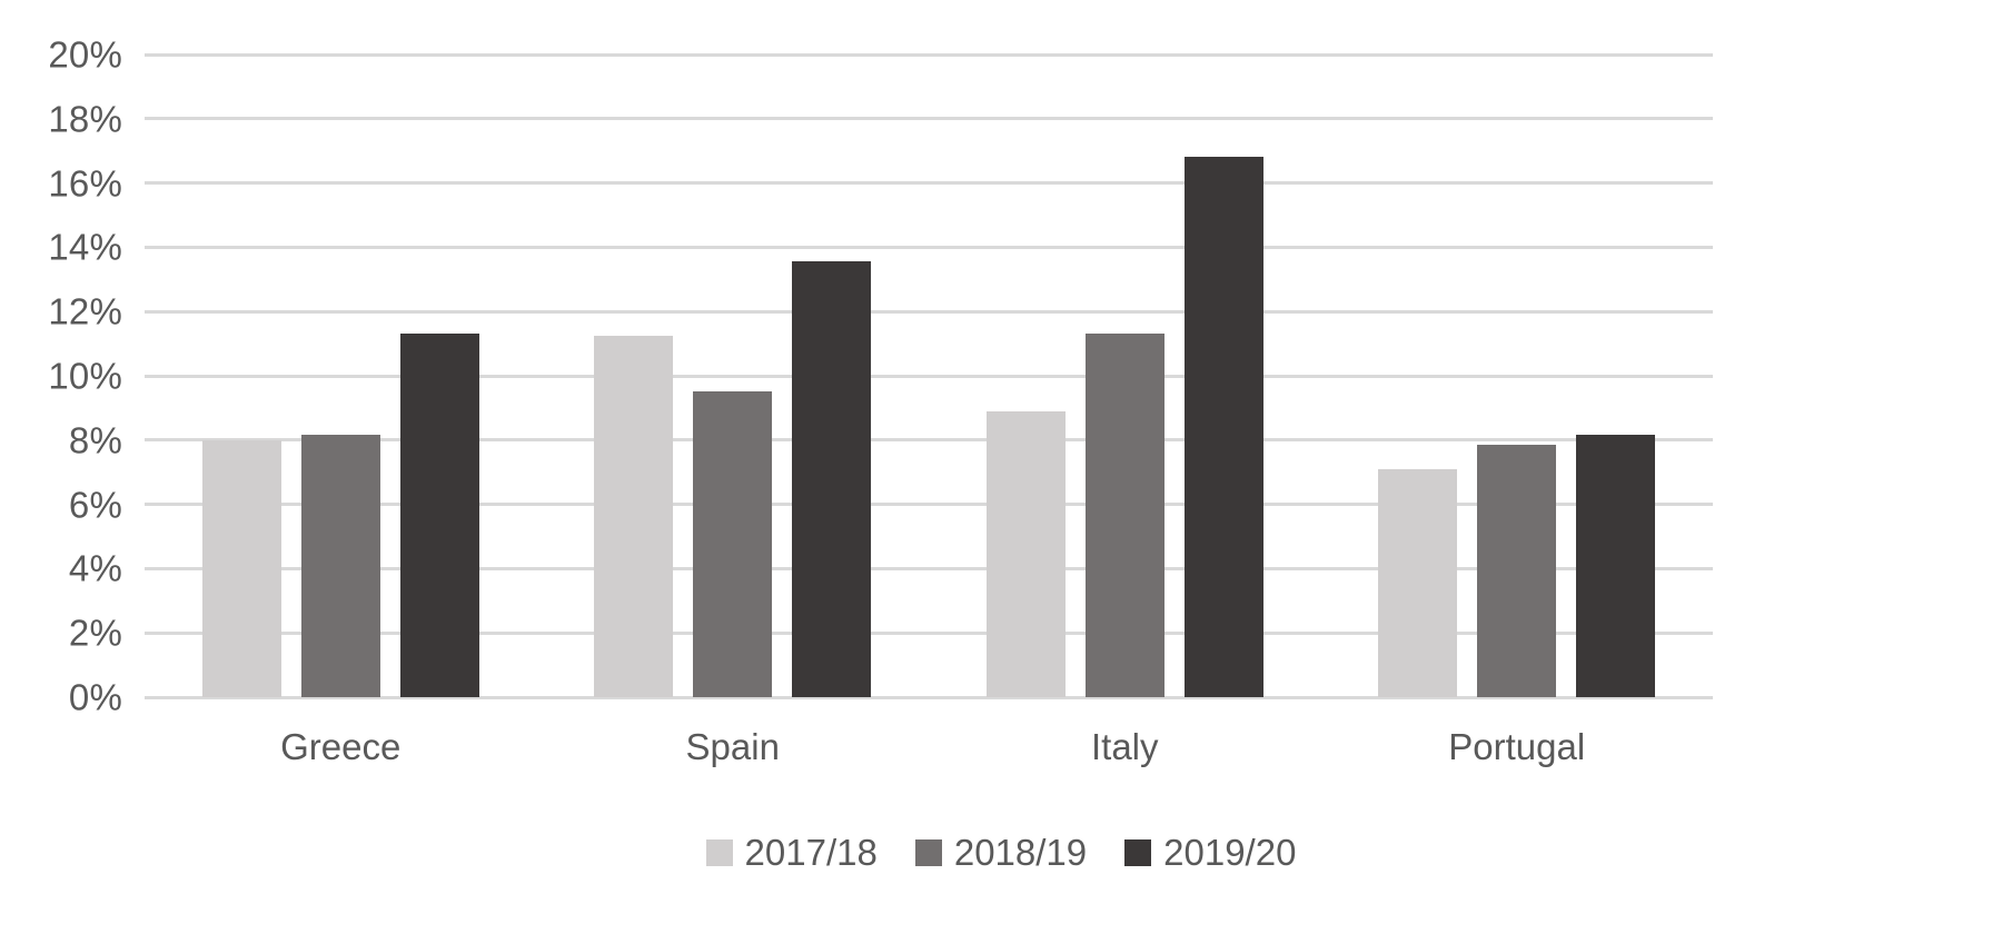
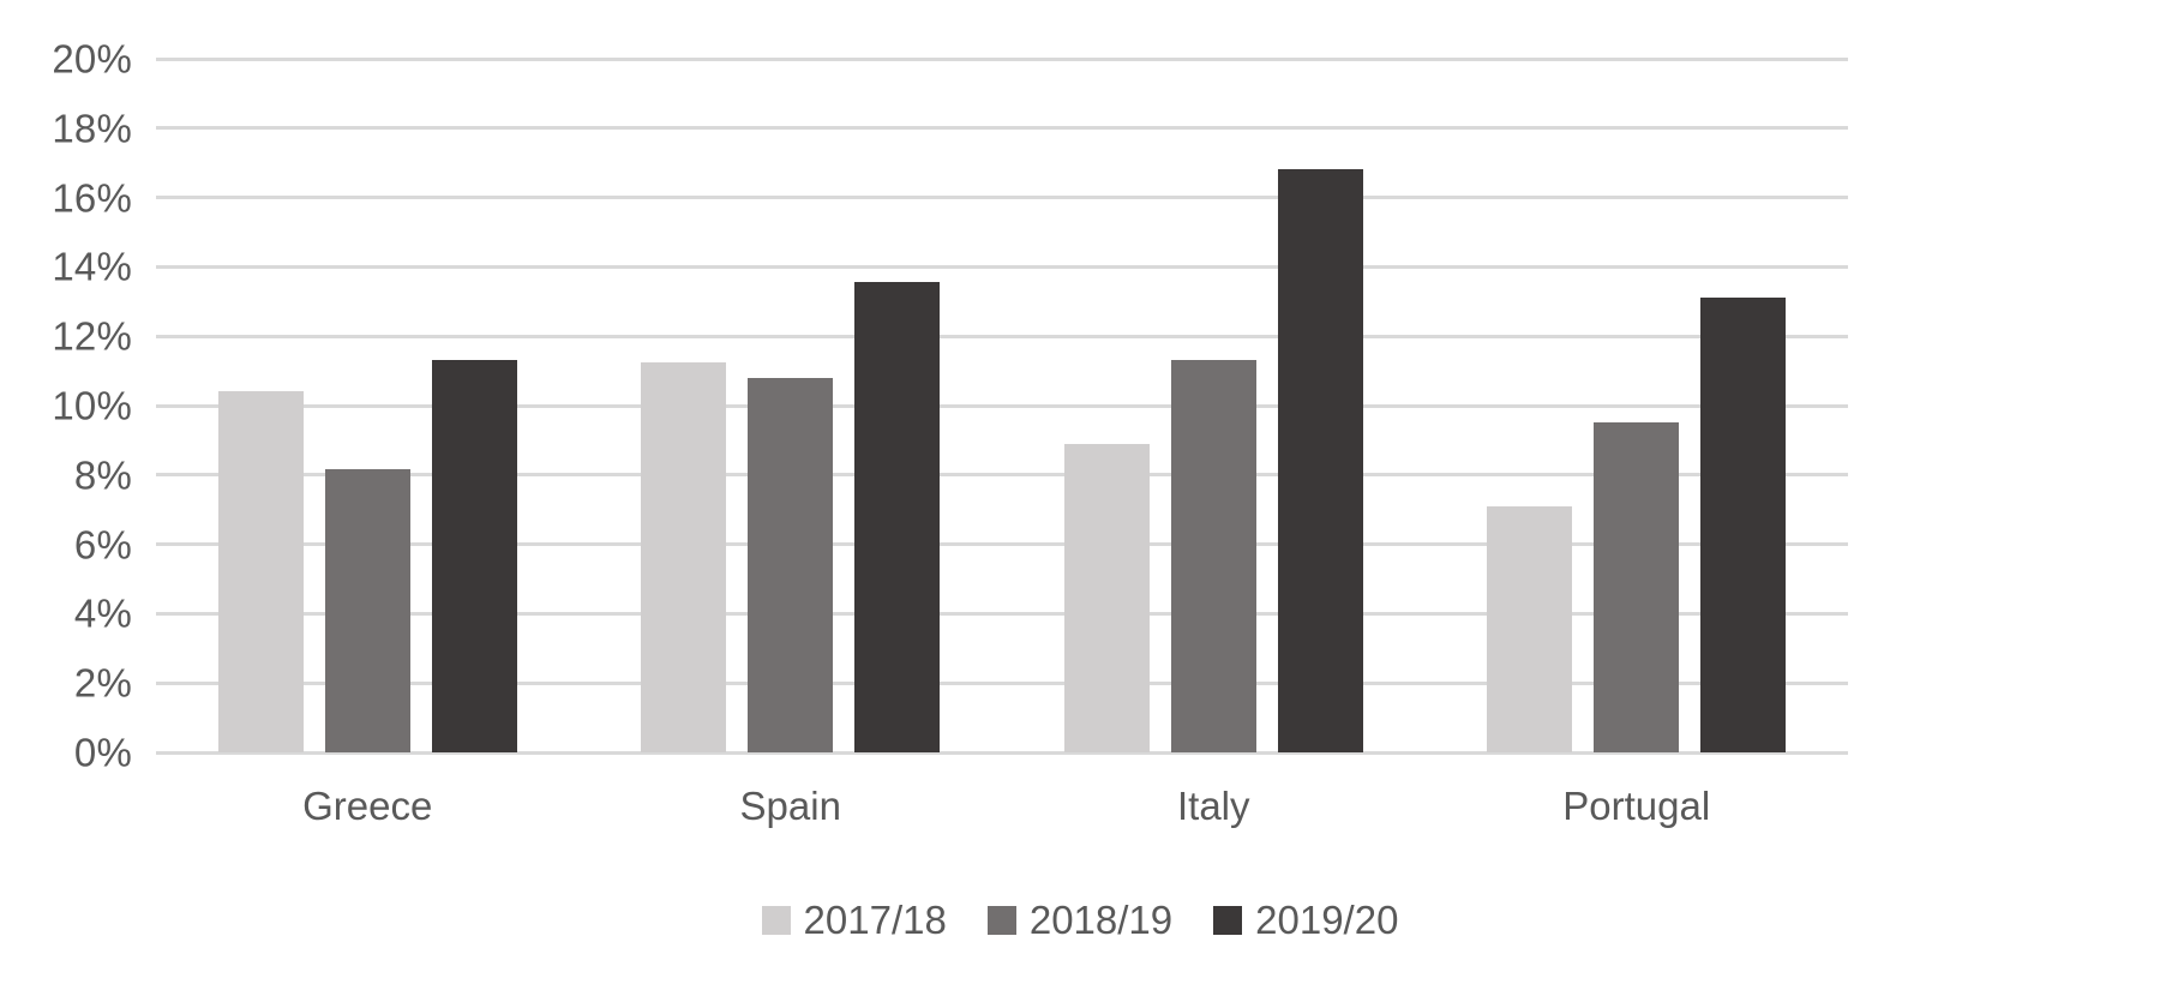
2017/18/Greece: 8.0% -> 10.4%
2018/19/Spain: 9.5% -> 10.8%
2018/19/Portugal: 7.8% -> 9.5%
2019/20/Portugal: 8.2% -> 13.1%
